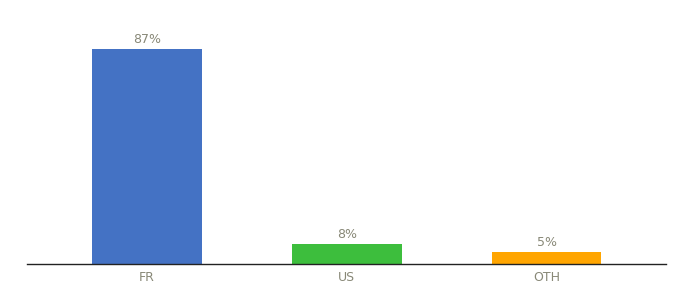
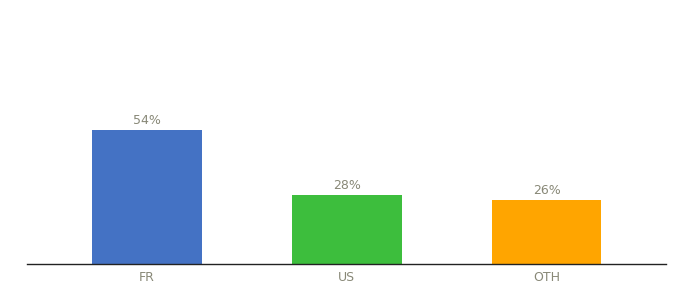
FR: 87% -> 54%
US: 8% -> 28%
OTH: 5% -> 26%
